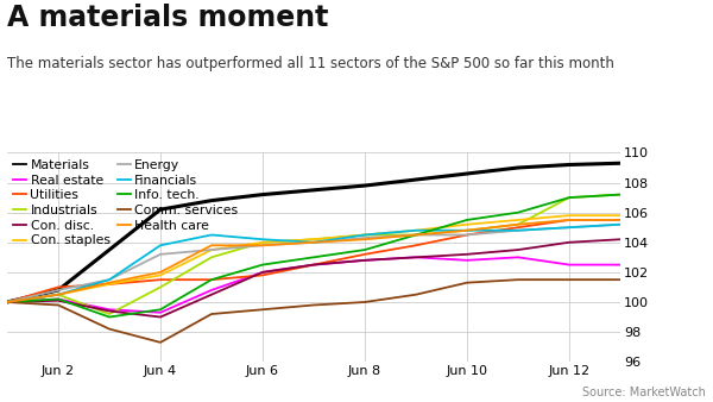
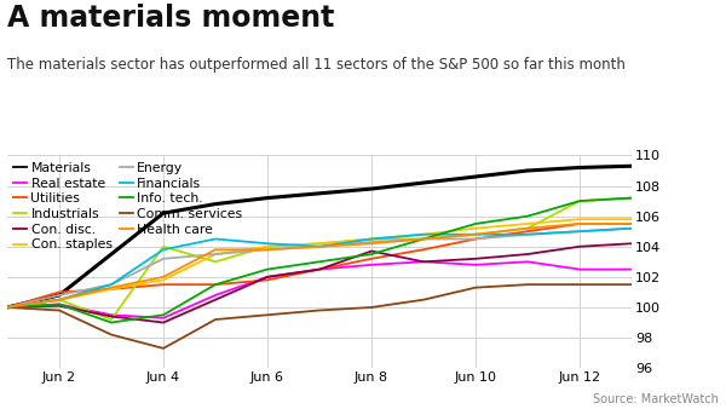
Industrials/Jun 4: 101.0 -> 104.0
Con. disc./Jun 8: 102.8 -> 103.7
